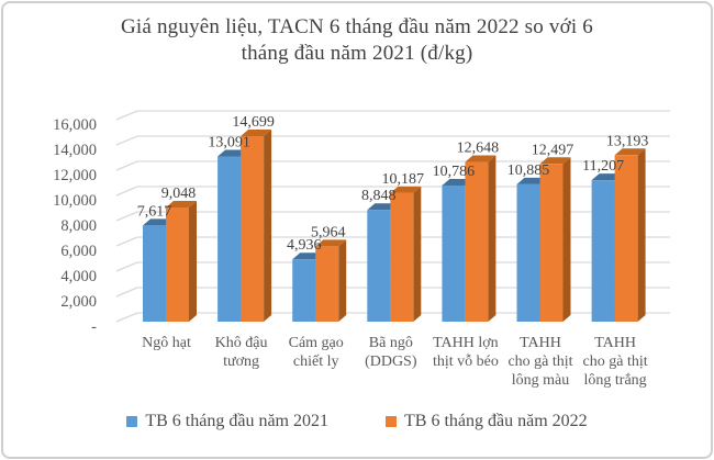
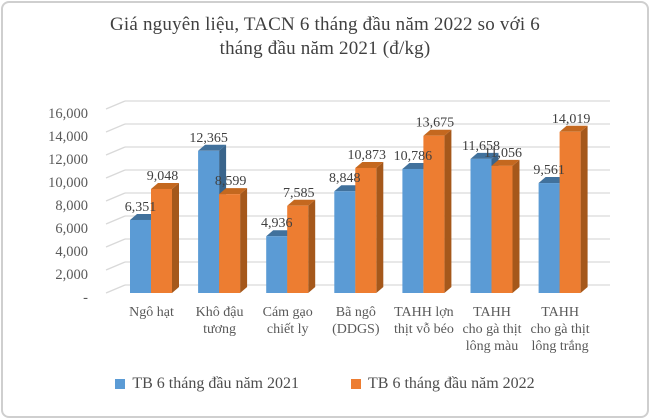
TB 6 tháng đầu năm 2021/Ngô hạt: 7,617 -> 6,351
TB 6 tháng đầu năm 2021/Khô đậu tương: 13,091 -> 12,365
TB 6 tháng đầu năm 2022/Khô đậu tương: 14,699 -> 8,599
TB 6 tháng đầu năm 2022/Cám gạo chiết ly: 5,964 -> 7,585
TB 6 tháng đầu năm 2022/Bã ngô (DDGS): 10,187 -> 10,873
TB 6 tháng đầu năm 2022/TAHH lợn thịt vỗ béo: 12,648 -> 13,675
TB 6 tháng đầu năm 2021/TAHH cho gà thịt lông màu: 10,885 -> 11,658
TB 6 tháng đầu năm 2022/TAHH cho gà thịt lông màu: 12,497 -> 11,056
TB 6 tháng đầu năm 2021/TAHH cho gà thịt lông trắng: 11,207 -> 9,561
TB 6 tháng đầu năm 2022/TAHH cho gà thịt lông trắng: 13,193 -> 14,019
